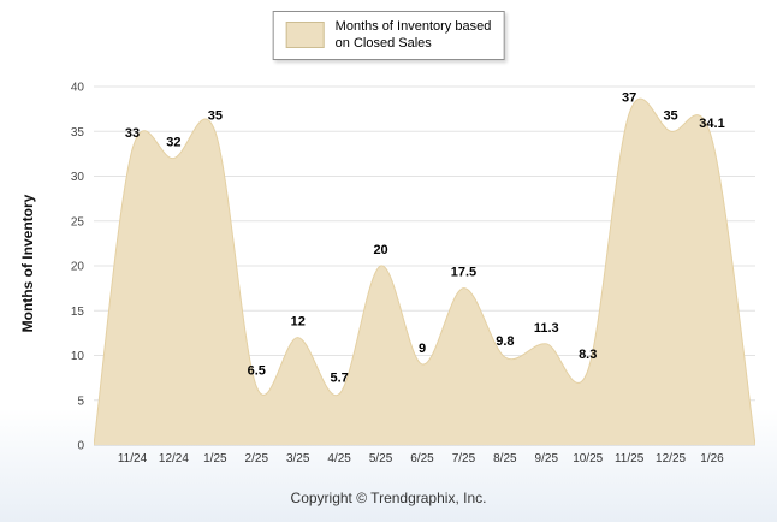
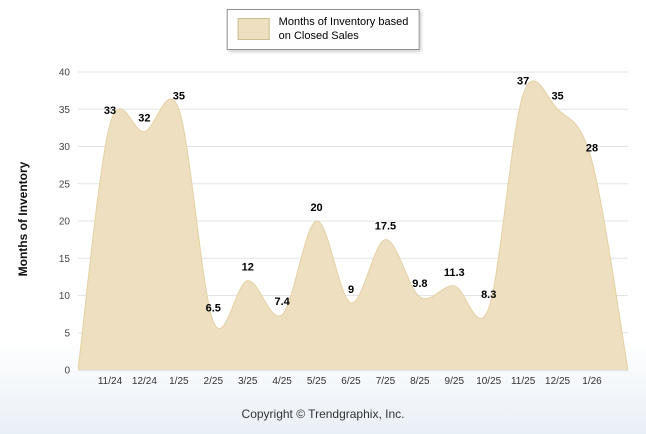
4/25: 5.7 -> 7.4
1/26: 34.1 -> 28
